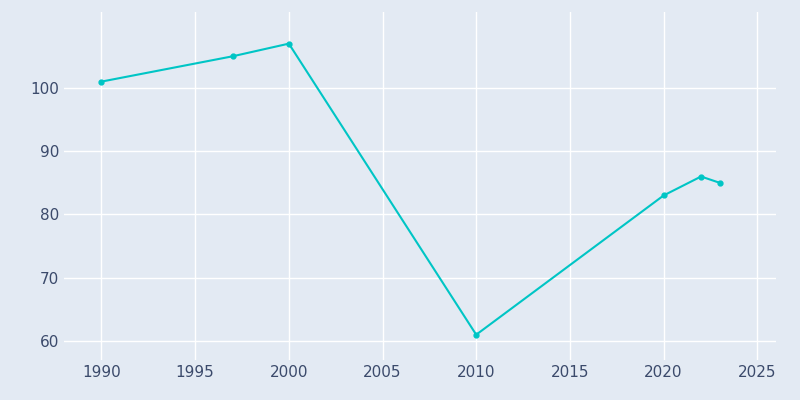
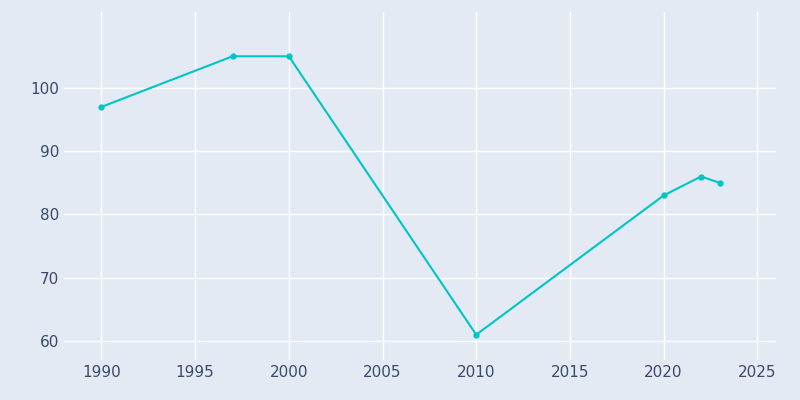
1990: 101 -> 97
2000: 107 -> 105
